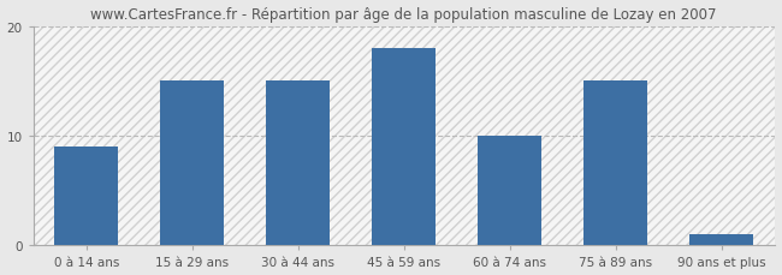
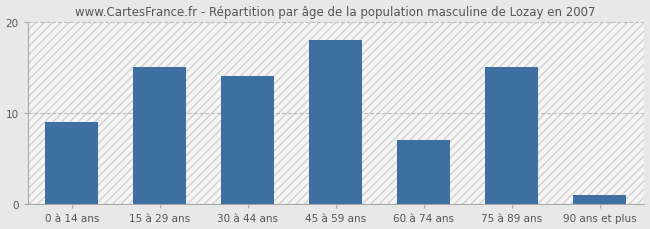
30 à 44 ans: 15 -> 14
60 à 74 ans: 10 -> 7
